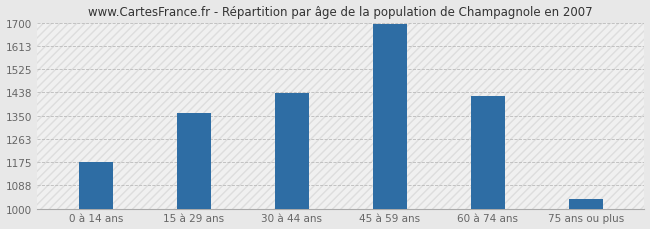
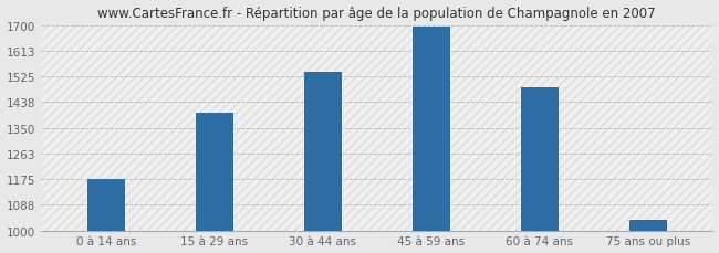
15 à 29 ans: 1360 -> 1400
30 à 44 ans: 1435 -> 1540
60 à 74 ans: 1425 -> 1490
